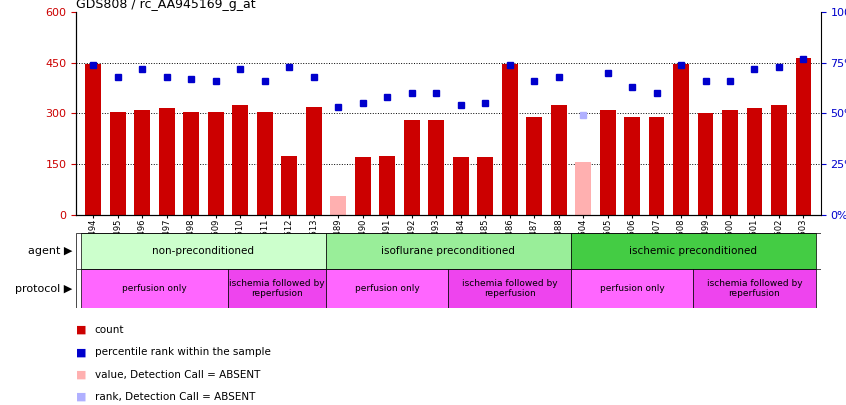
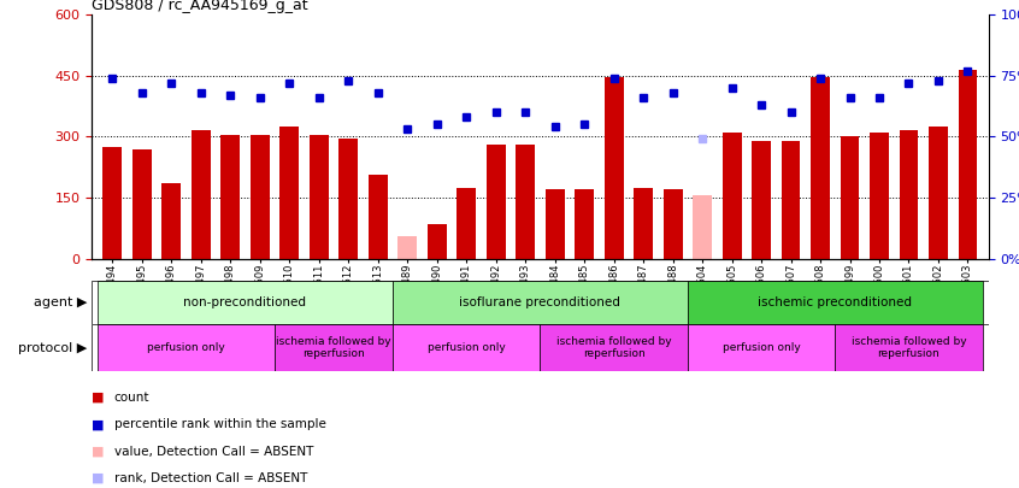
GSM27494: 445 -> 275
GSM27495: 305 -> 270
GSM27496: 310 -> 185
GSM27512: 175 -> 295
GSM27513: 320 -> 205
GSM27490: 170 -> 85
GSM27487: 290 -> 175
GSM27488: 325 -> 170
